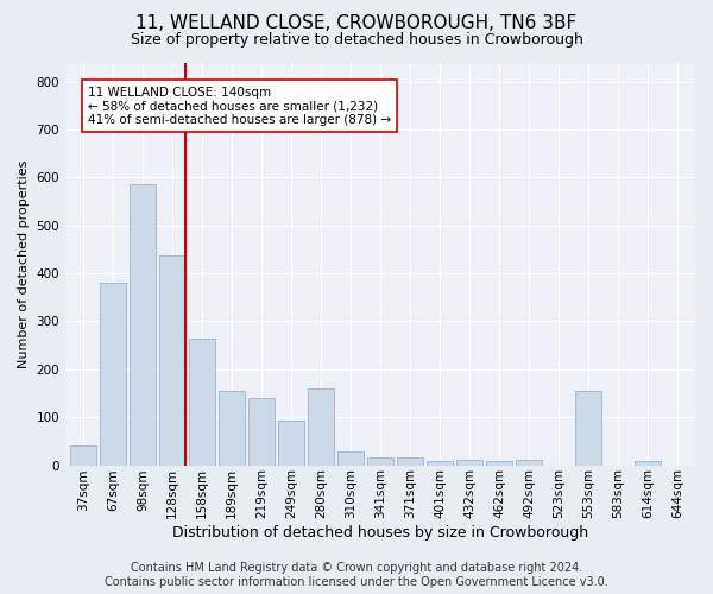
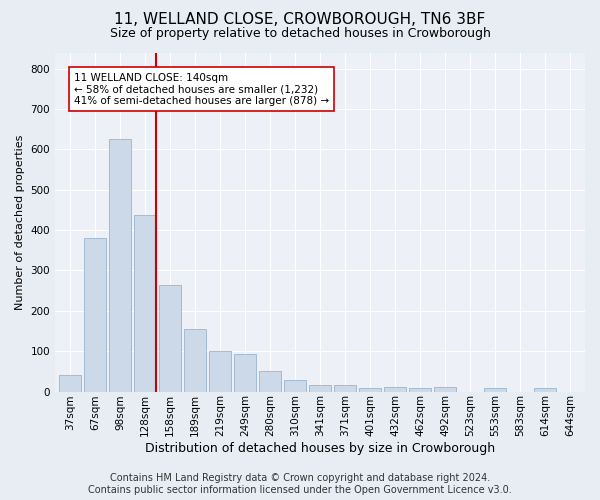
98sqm: 585 -> 625
219sqm: 140 -> 100
280sqm: 160 -> 52
553sqm: 155 -> 9
